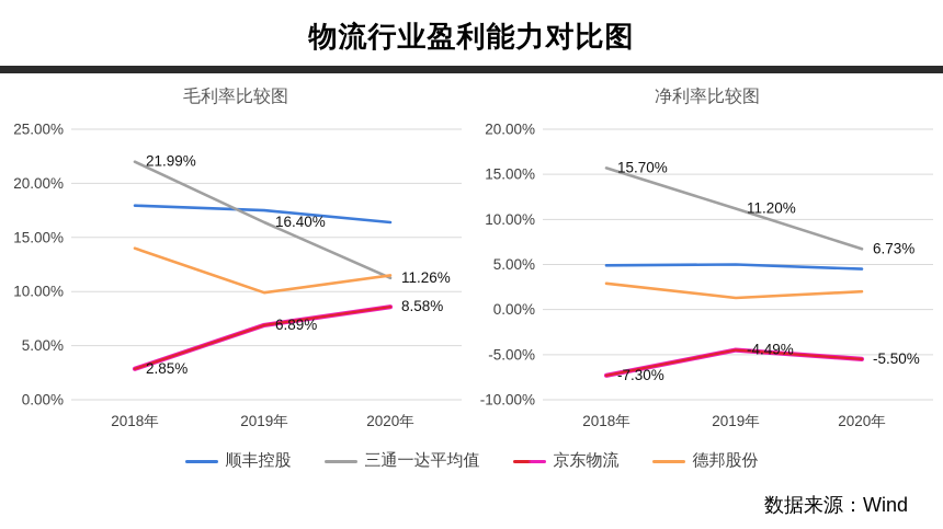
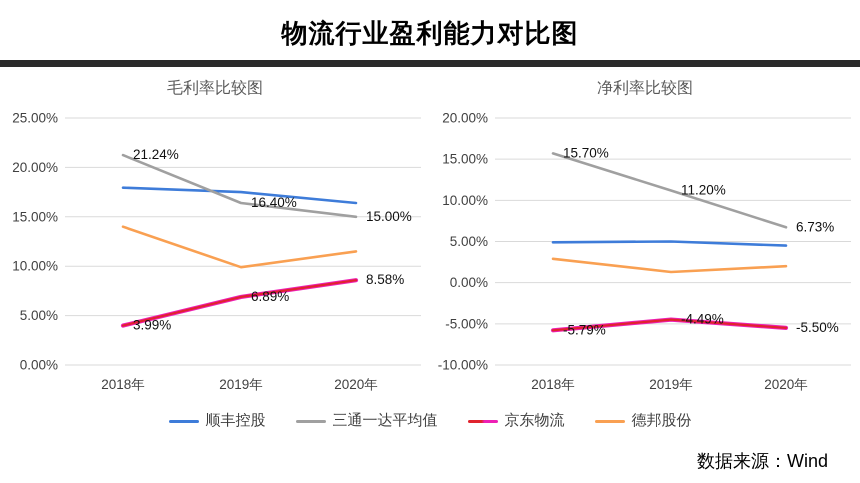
毛利率比较图/三通一达平均值/2018年: 21.99% -> 21.24%
毛利率比较图/京东物流/2018年: 2.85% -> 3.99%
毛利率比较图/三通一达平均值/2020年: 11.26% -> 15.00%
净利率比较图/京东物流/2018年: -7.30% -> -5.79%
